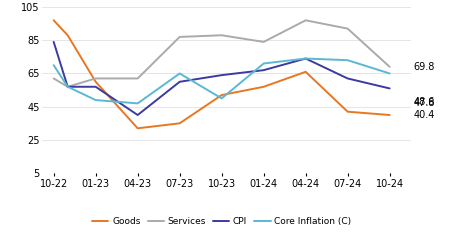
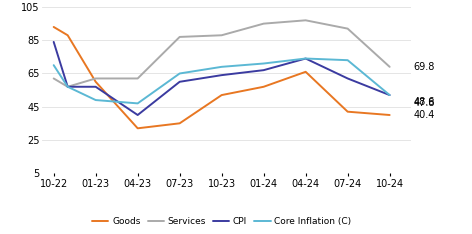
Goods/10-22: 97 -> 93
Core Inflation (C)/10-23: 50 -> 69
Services/01-24: 84 -> 95
CPI/10-24: 56 -> 52
Core Inflation (C)/10-24: 65 -> 52
